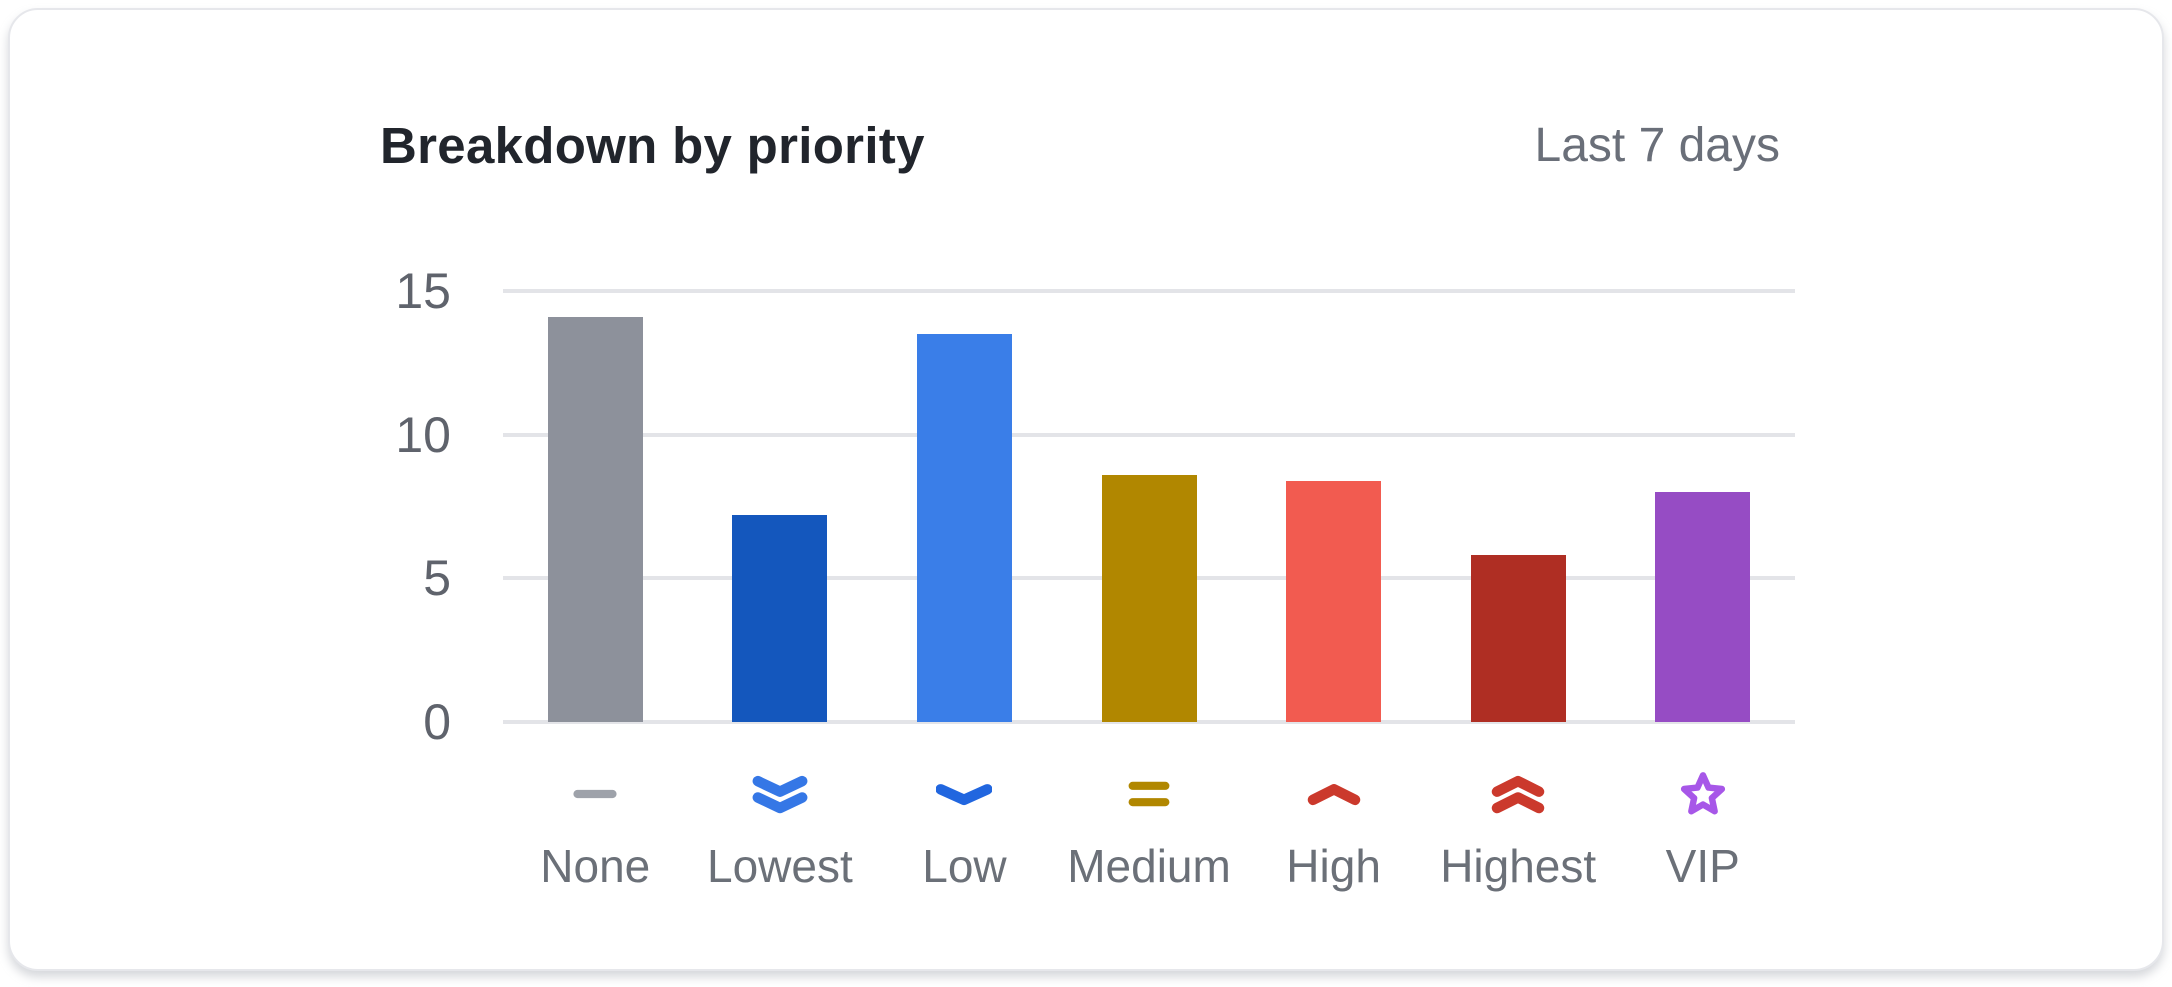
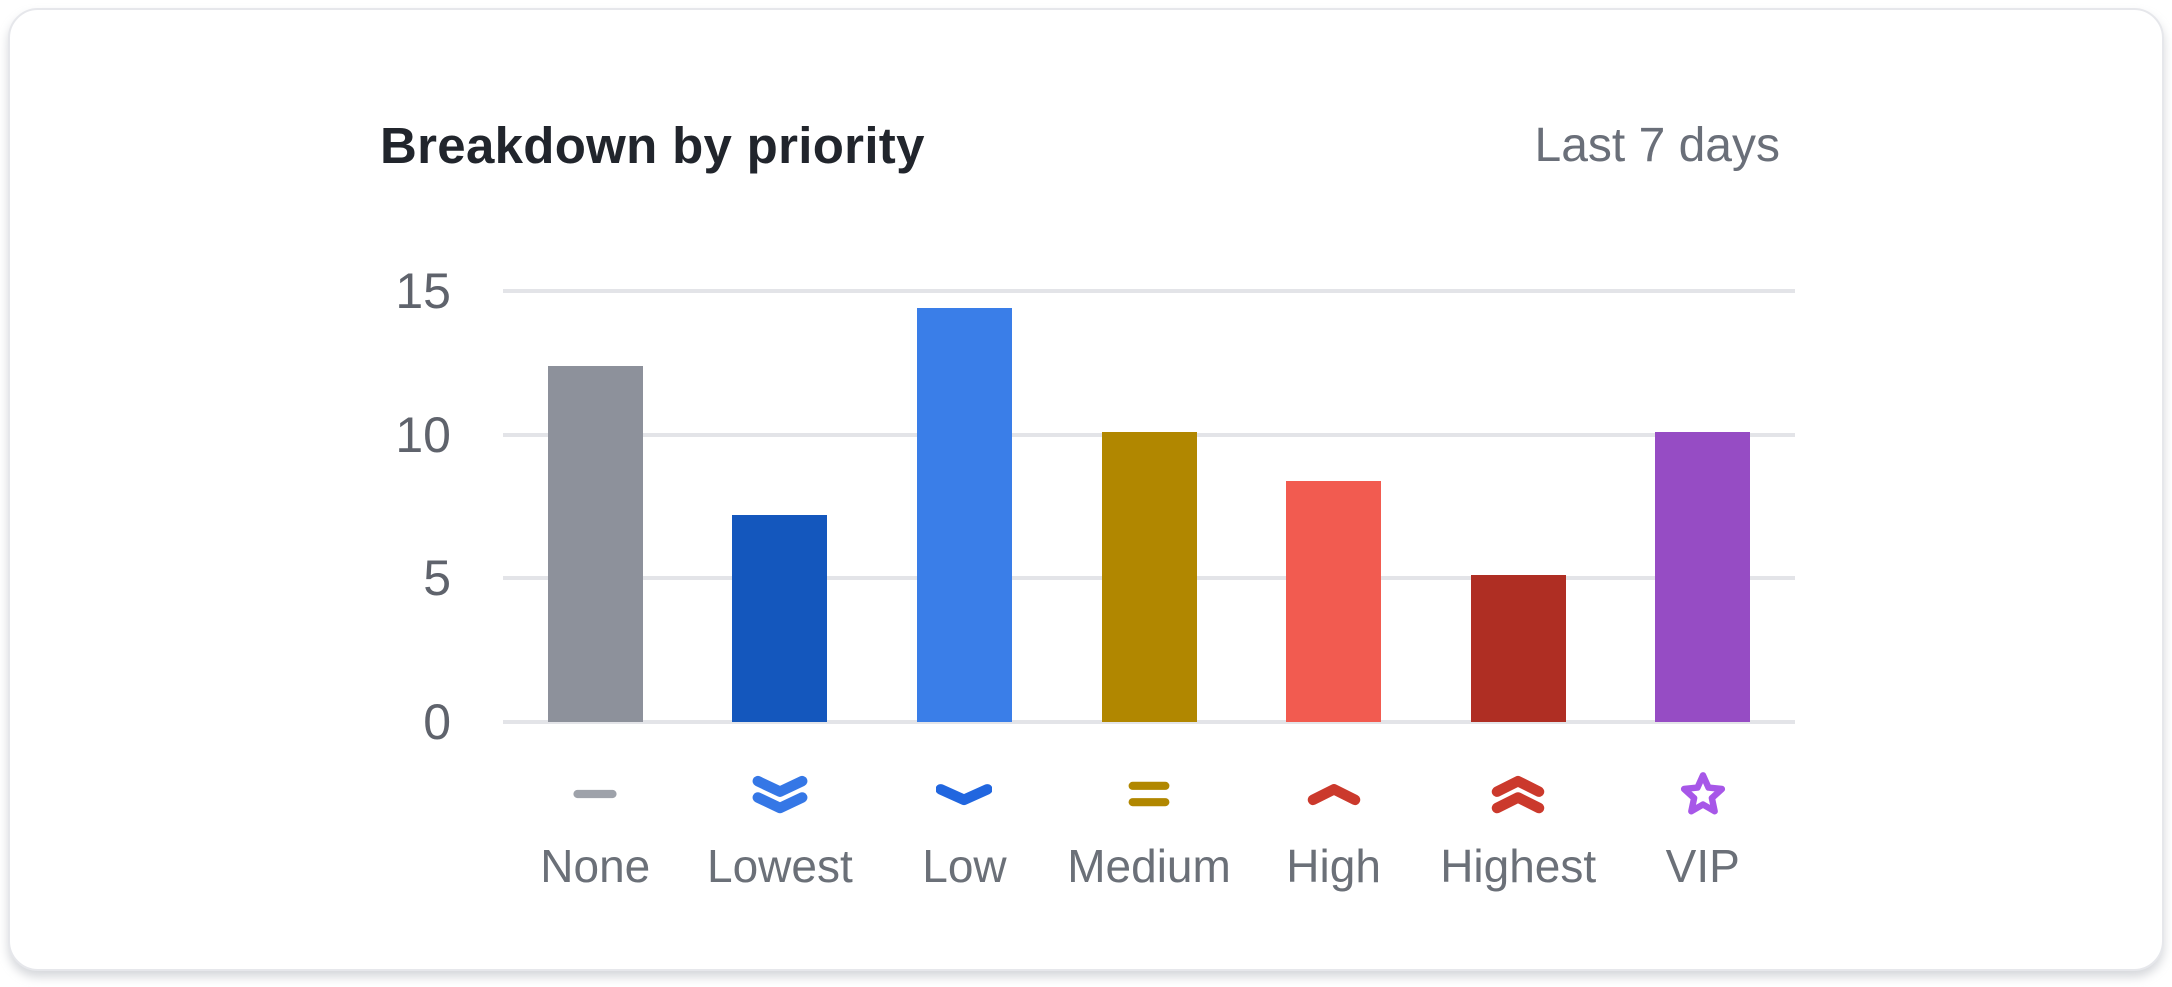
None: 14.1 -> 12.4
Low: 13.5 -> 14.4
Medium: 8.6 -> 10.1
Highest: 5.8 -> 5.1
VIP: 8.0 -> 10.1
